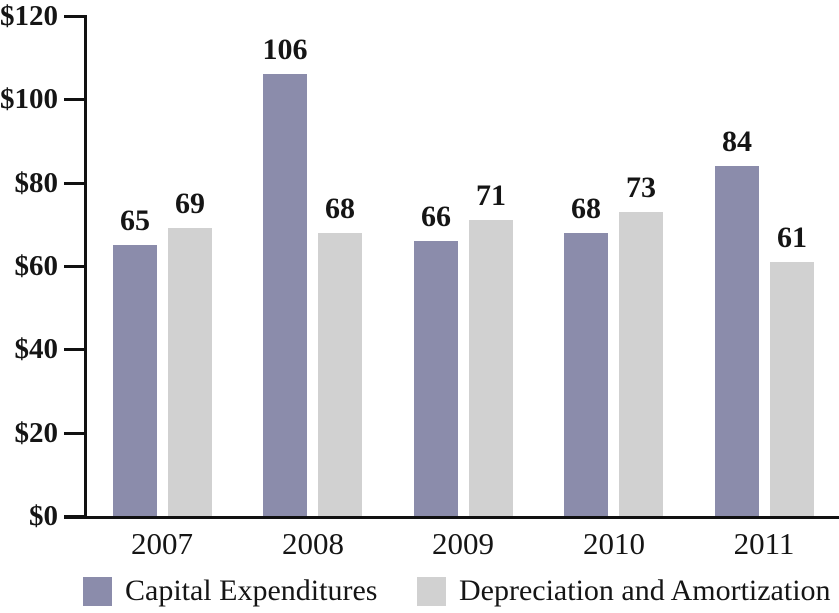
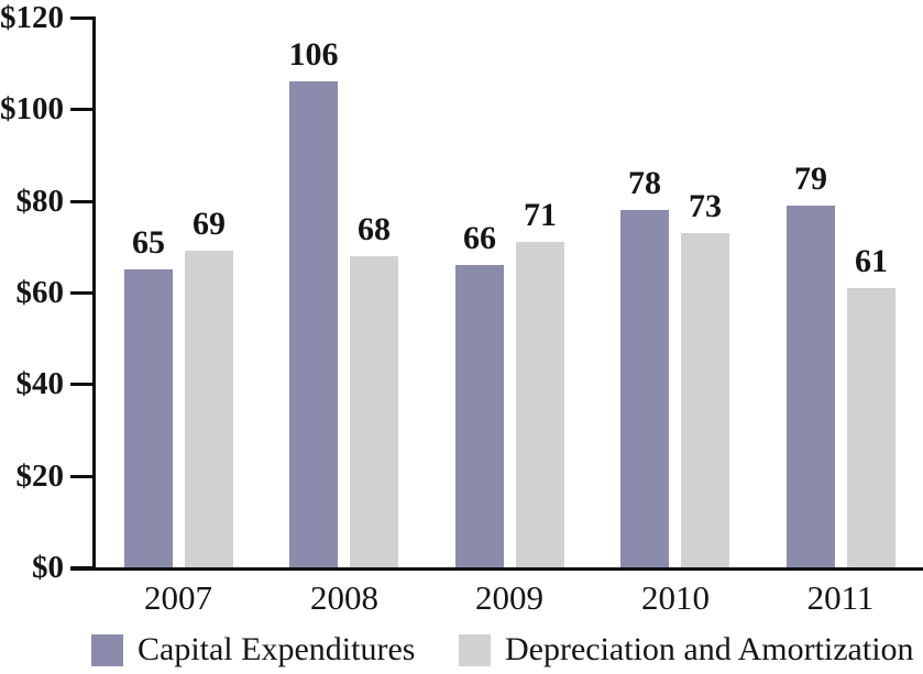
Capital Expenditures/2010: 68 -> 78
Capital Expenditures/2011: 84 -> 79
